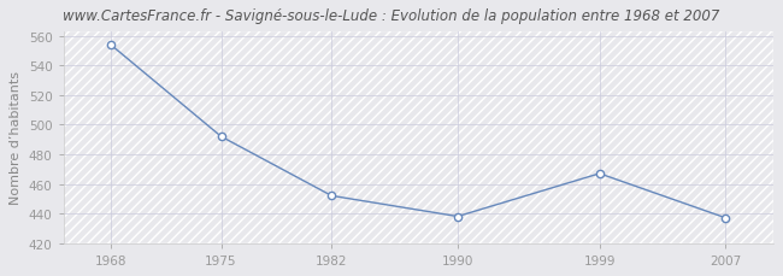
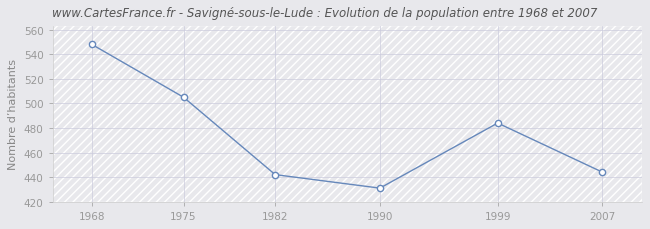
1968: 554 -> 548
1975: 492 -> 505
1982: 452 -> 442
1990: 438 -> 431
1999: 467 -> 484
2007: 437 -> 444
